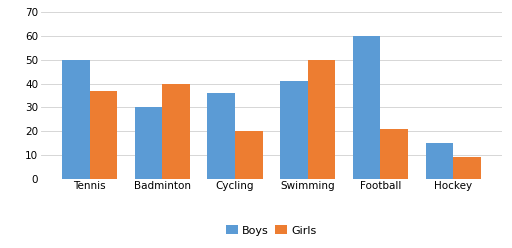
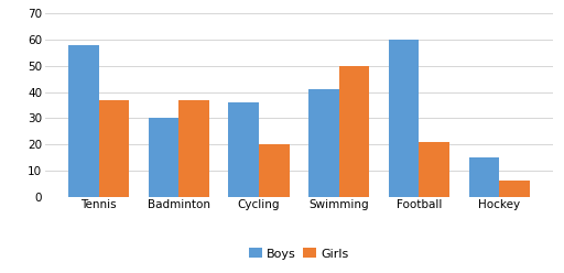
Boys/Tennis: 50 -> 58
Girls/Badminton: 40 -> 37
Girls/Hockey: 9 -> 6
